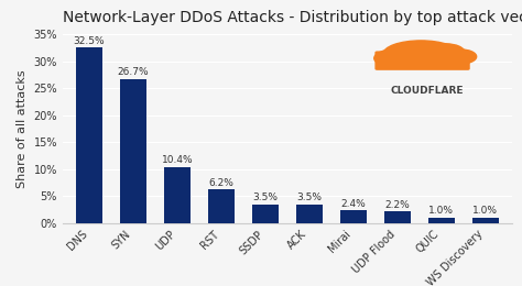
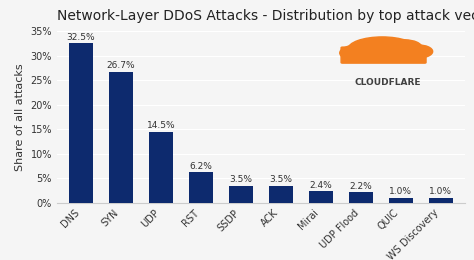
UDP: 10.4% -> 14.5%
